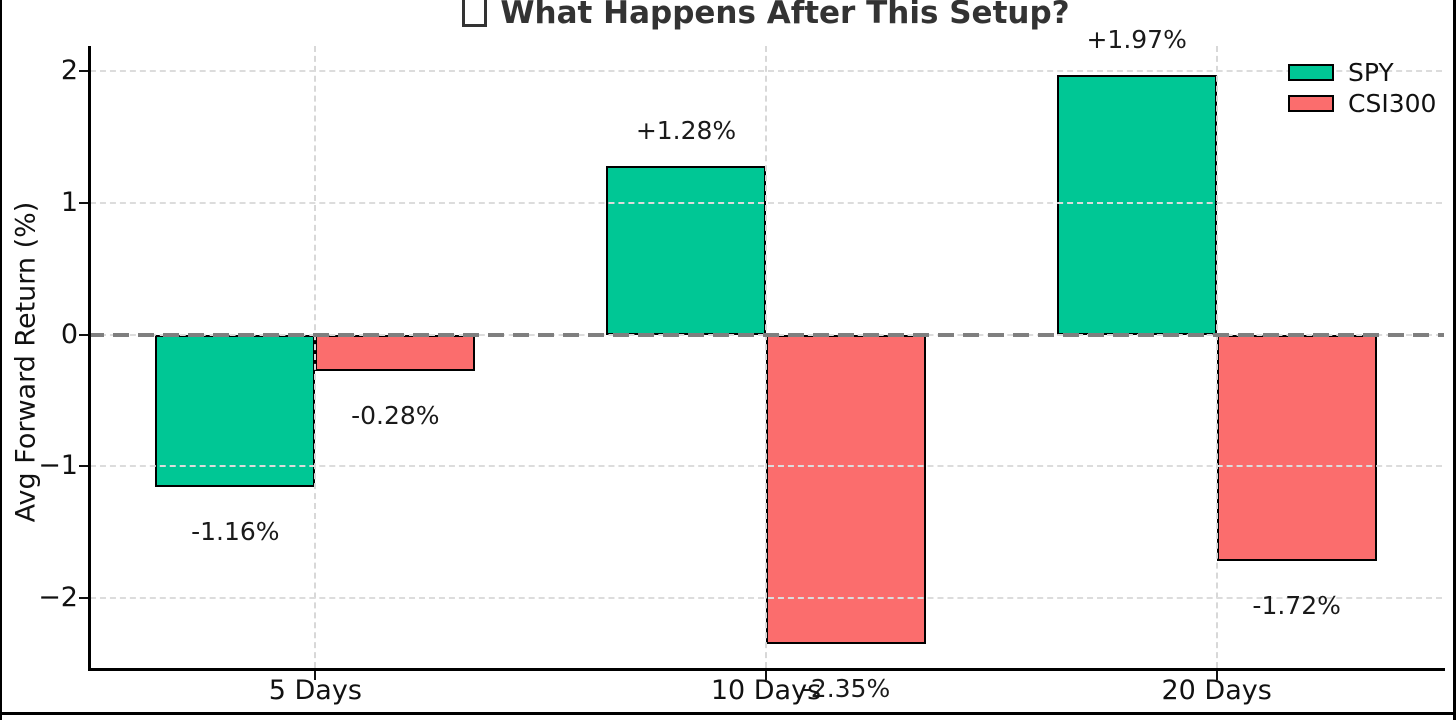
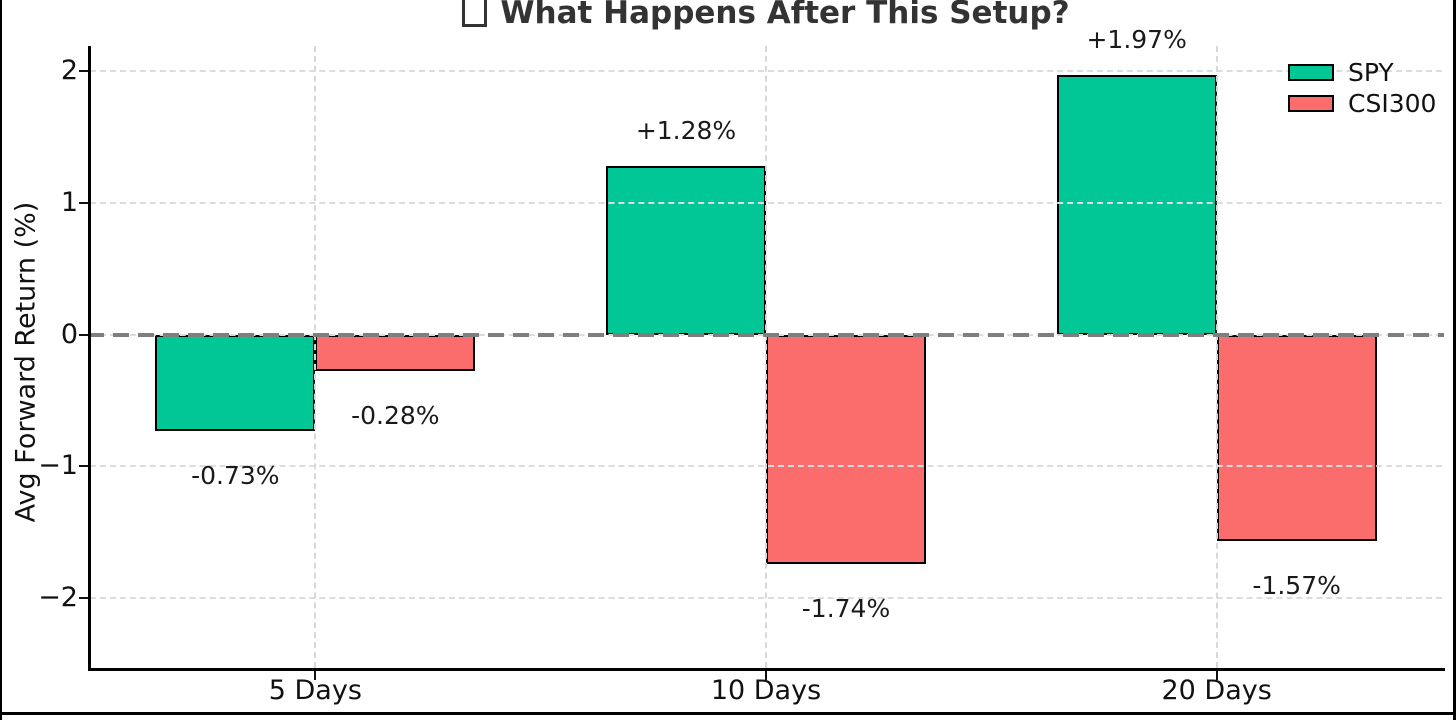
SPY/5 Days: -1.16% -> -0.73%
CSI300/10 Days: -2.35% -> -1.74%
CSI300/20 Days: -1.72% -> -1.57%
